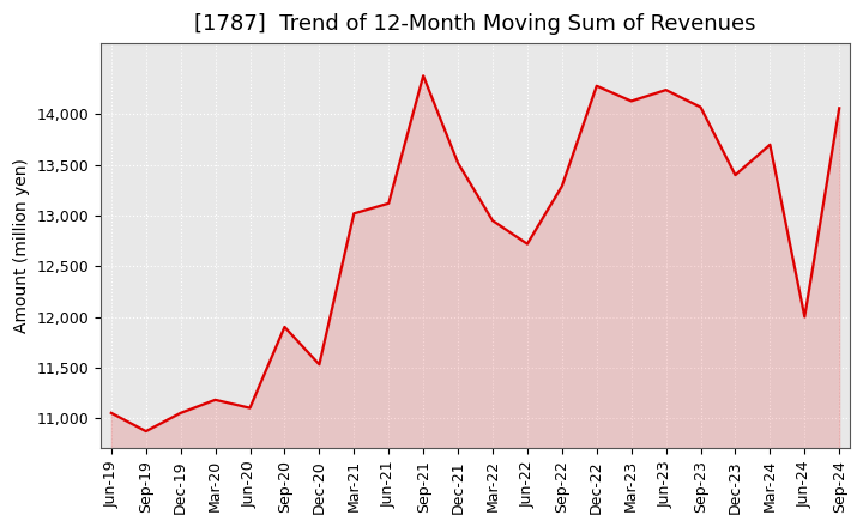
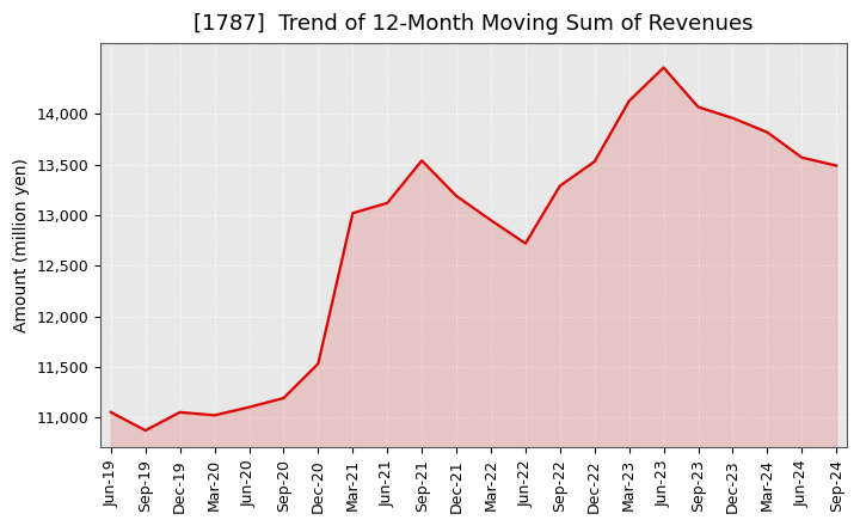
Mar-20: 11,180 -> 11,020
Sep-20: 11,900 -> 11,190
Sep-21: 14,380 -> 13,540
Dec-21: 13,520 -> 13,190
Dec-22: 14,280 -> 13,530
Jun-23: 14,240 -> 14,460
Dec-23: 13,400 -> 13,960
Mar-24: 13,700 -> 13,820
Jun-24: 12,000 -> 13,570
Sep-24: 14,060 -> 13,490
